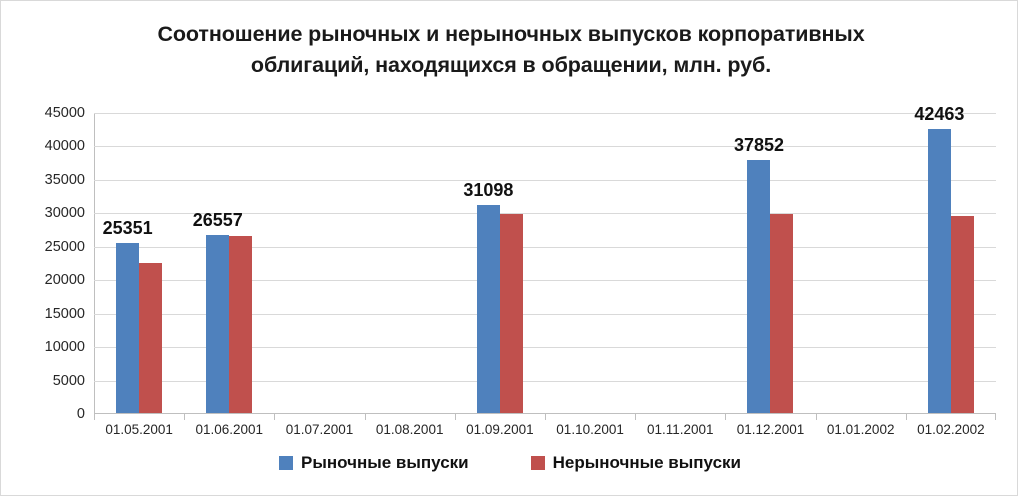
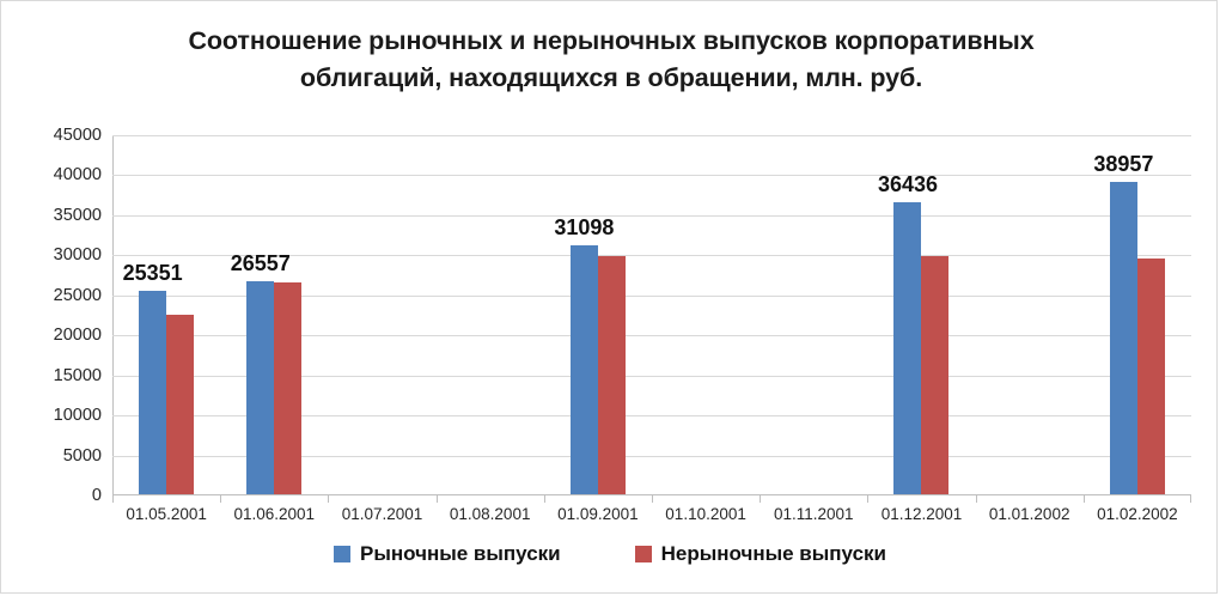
Рыночные выпуски/01.12.2001: 37852 -> 36436
Рыночные выпуски/01.02.2002: 42463 -> 38957
